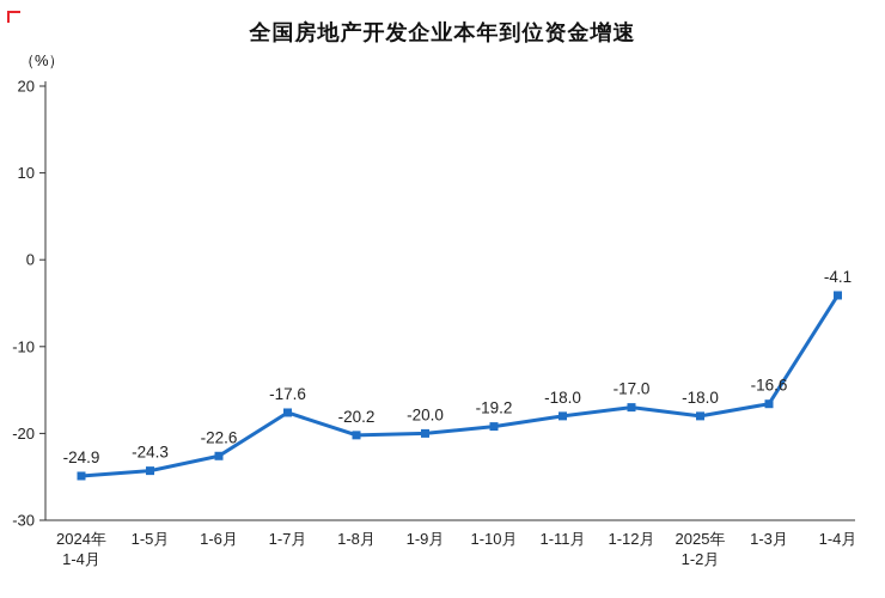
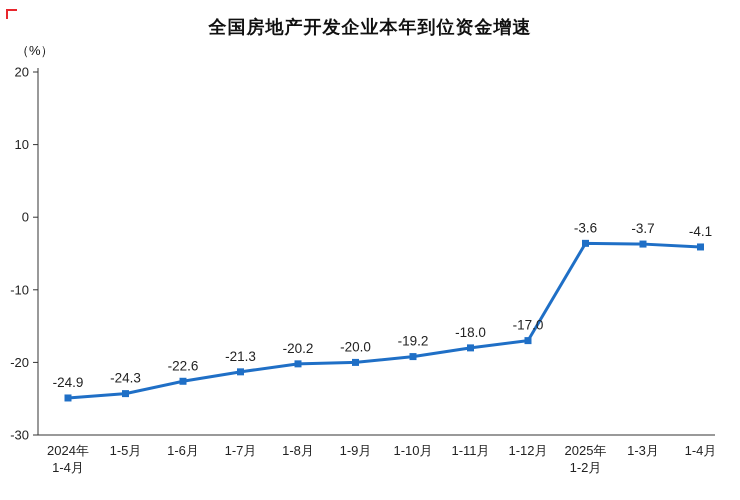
1-7月: -17.6 -> -21.3
2025年 1-2月: -18.0 -> -3.6
1-3月: -16.6 -> -3.7
